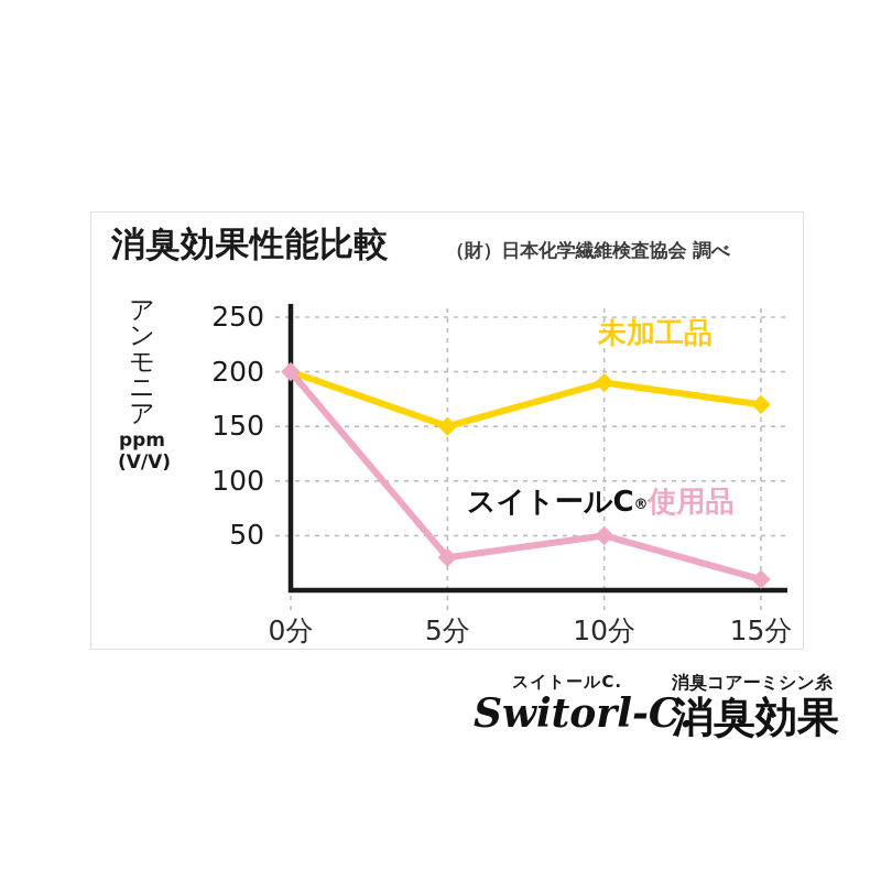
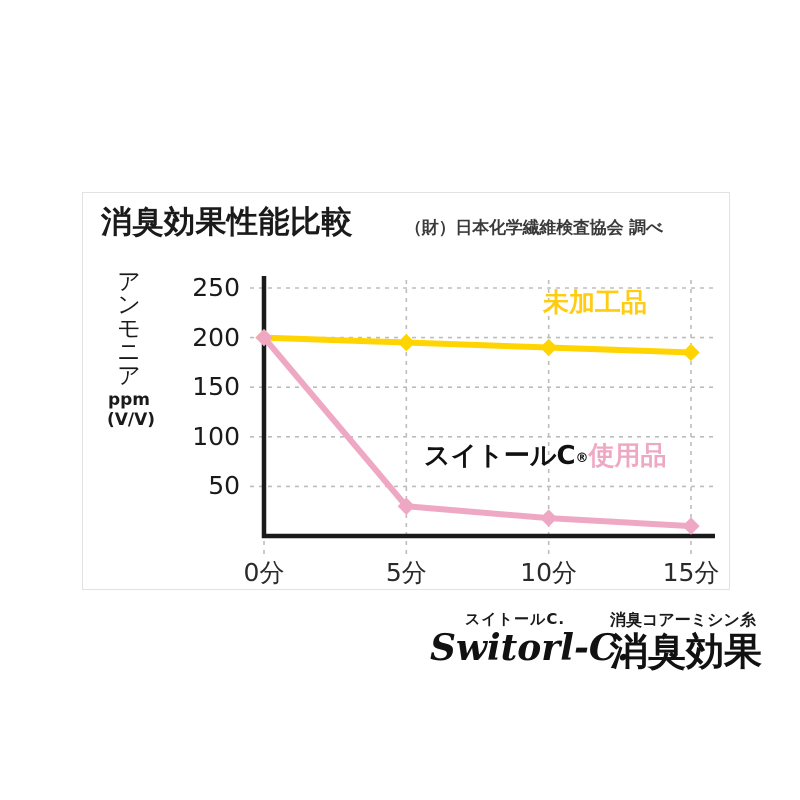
未加工品/5分: 150 -> 200
スイトールC® 使用品/10分: 50 -> 20
未加工品/15分: 170 -> 180
